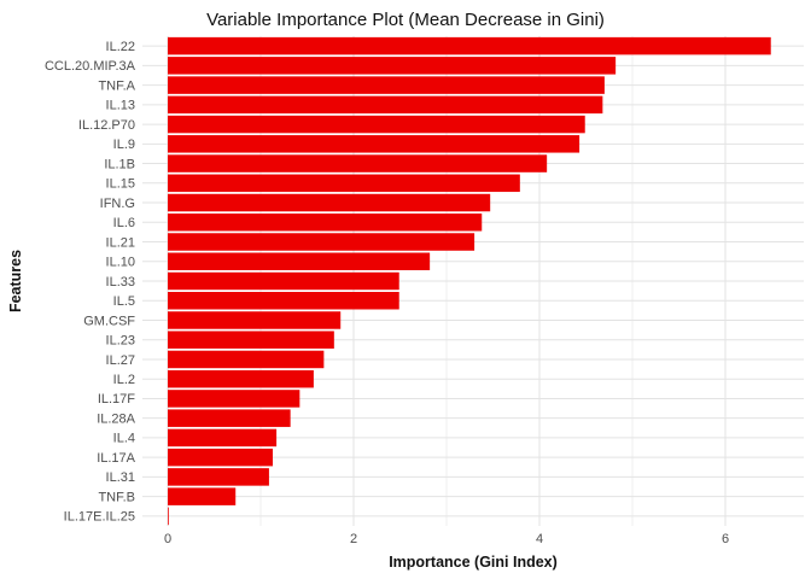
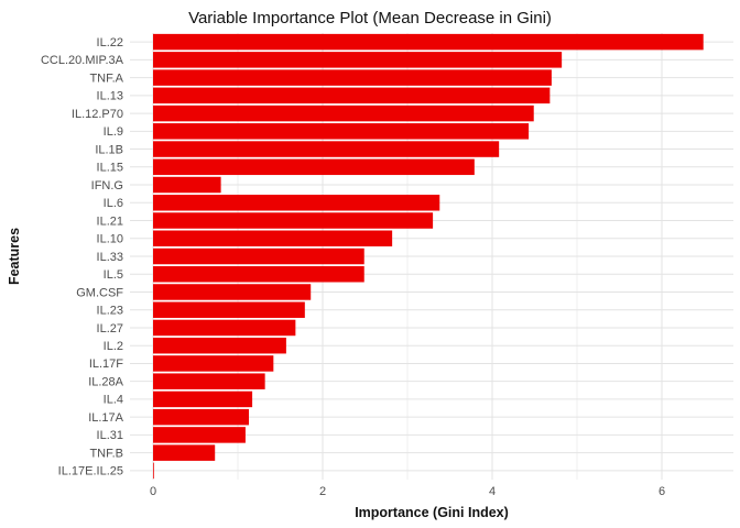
IFN.G: 3.5 -> 0.8
